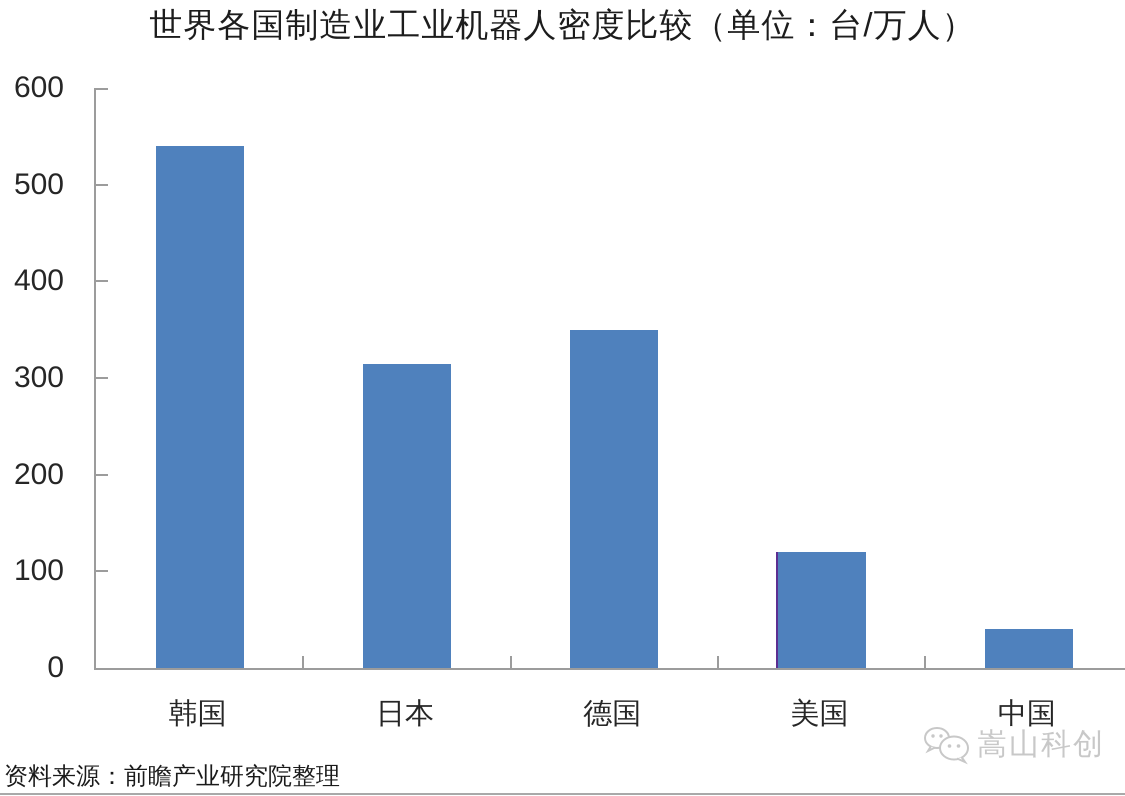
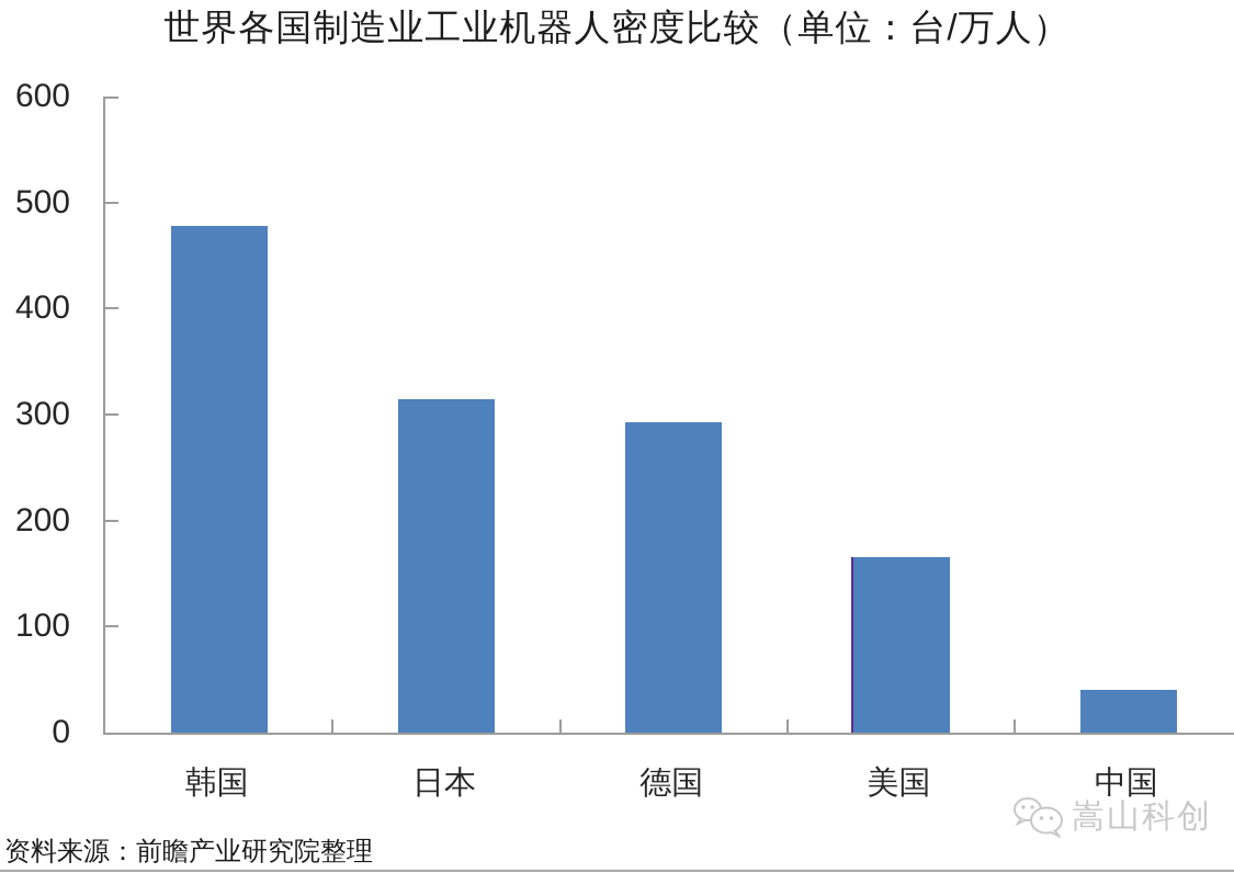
韩国: 540 -> 480
德国: 350 -> 290
美国: 120 -> 170
